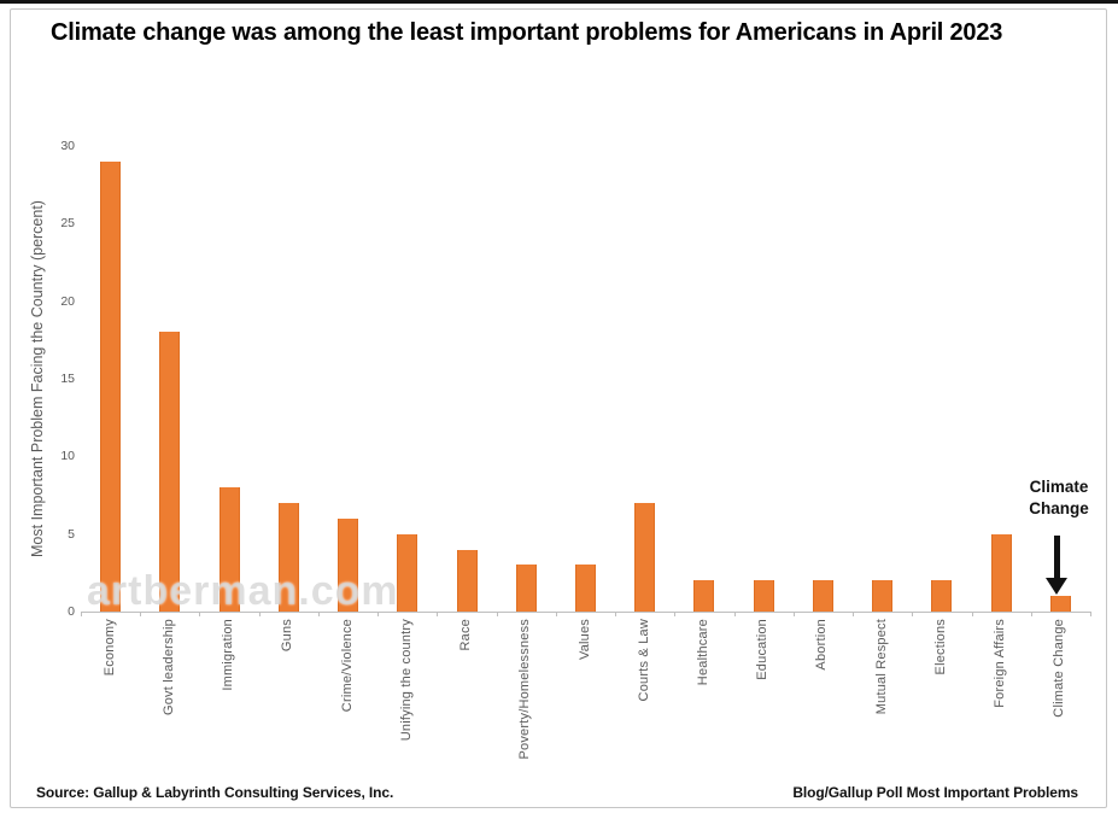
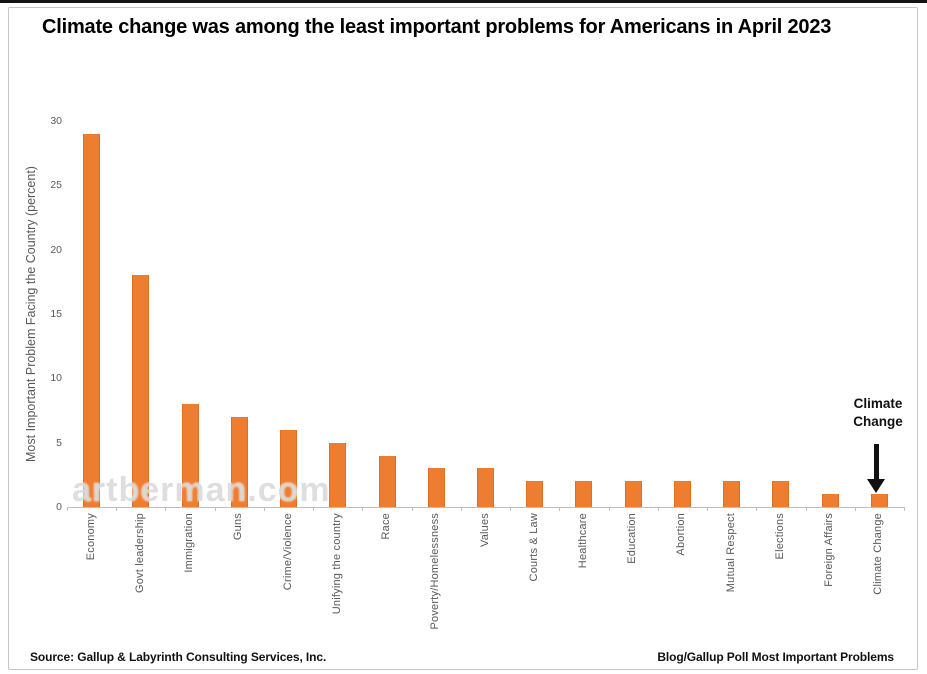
Courts & Law: 7 -> 2
Foreign Affairs: 5 -> 1
